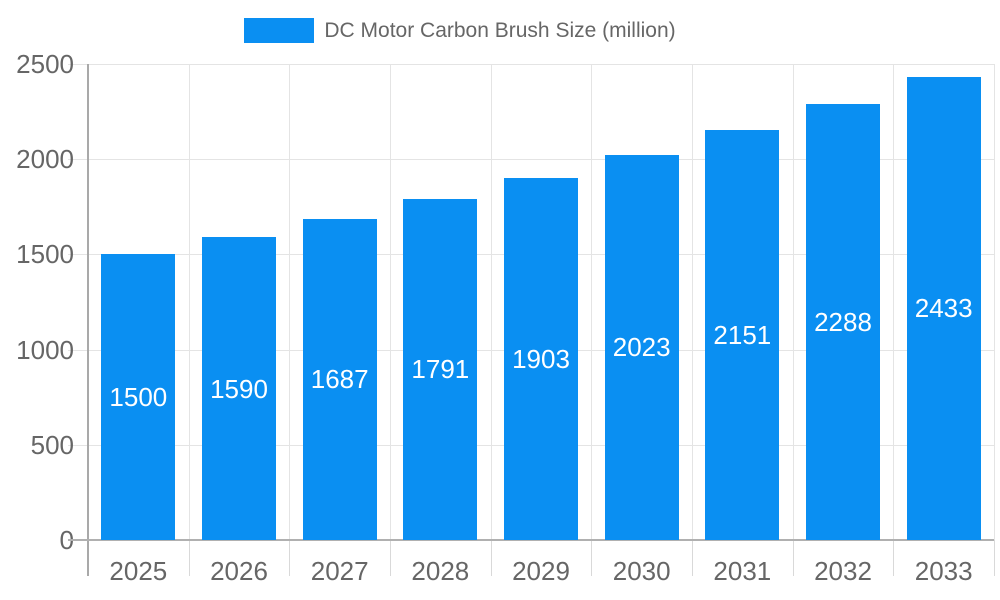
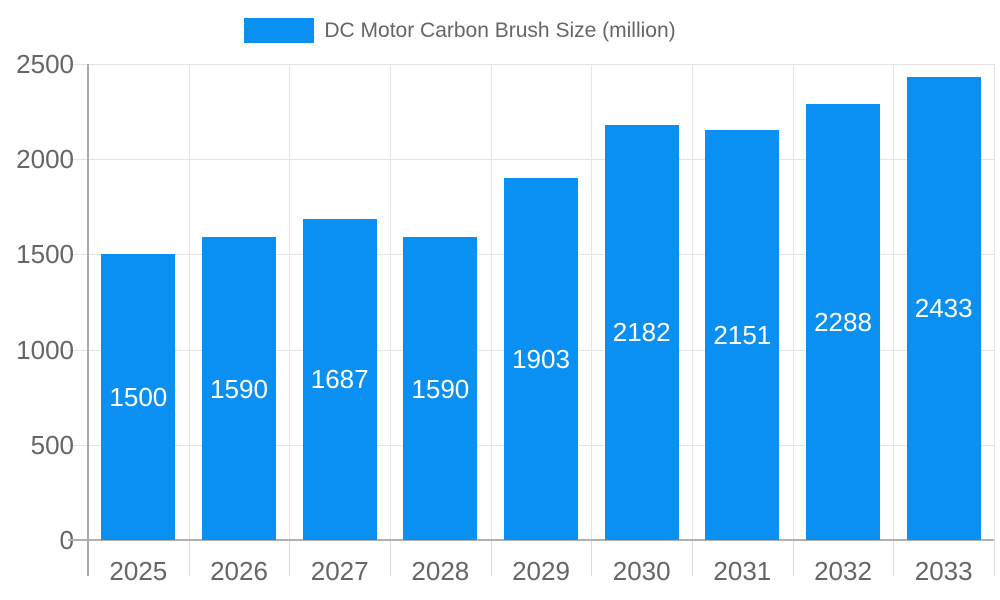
2028: 1791 -> 1590
2030: 2023 -> 2182
